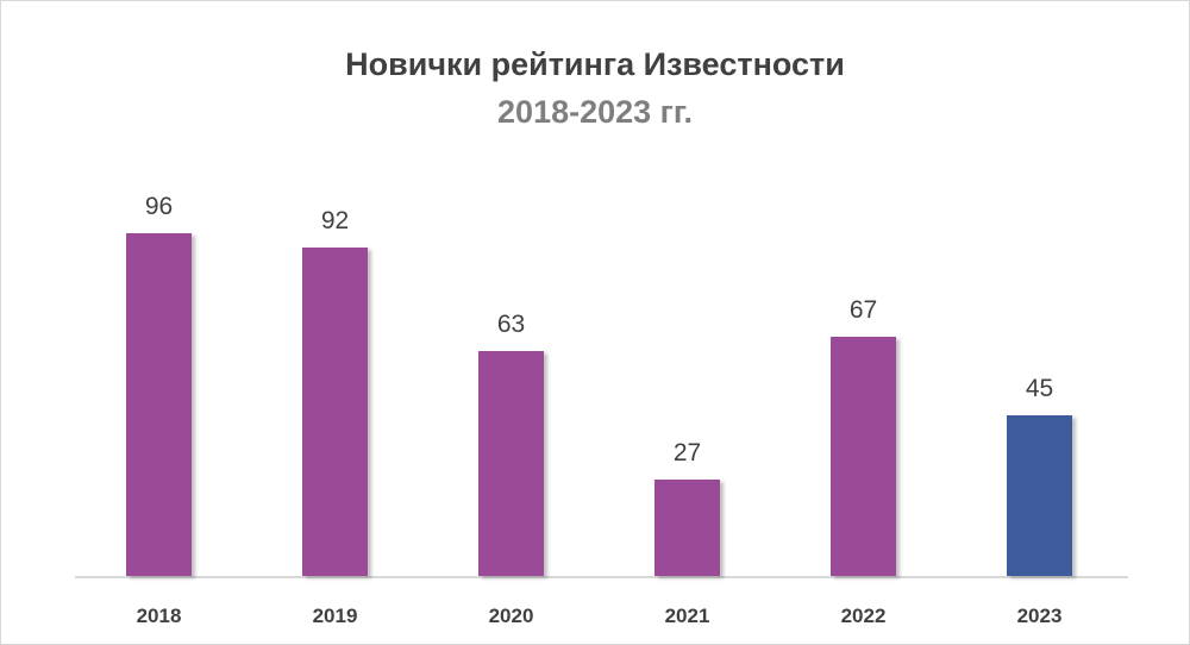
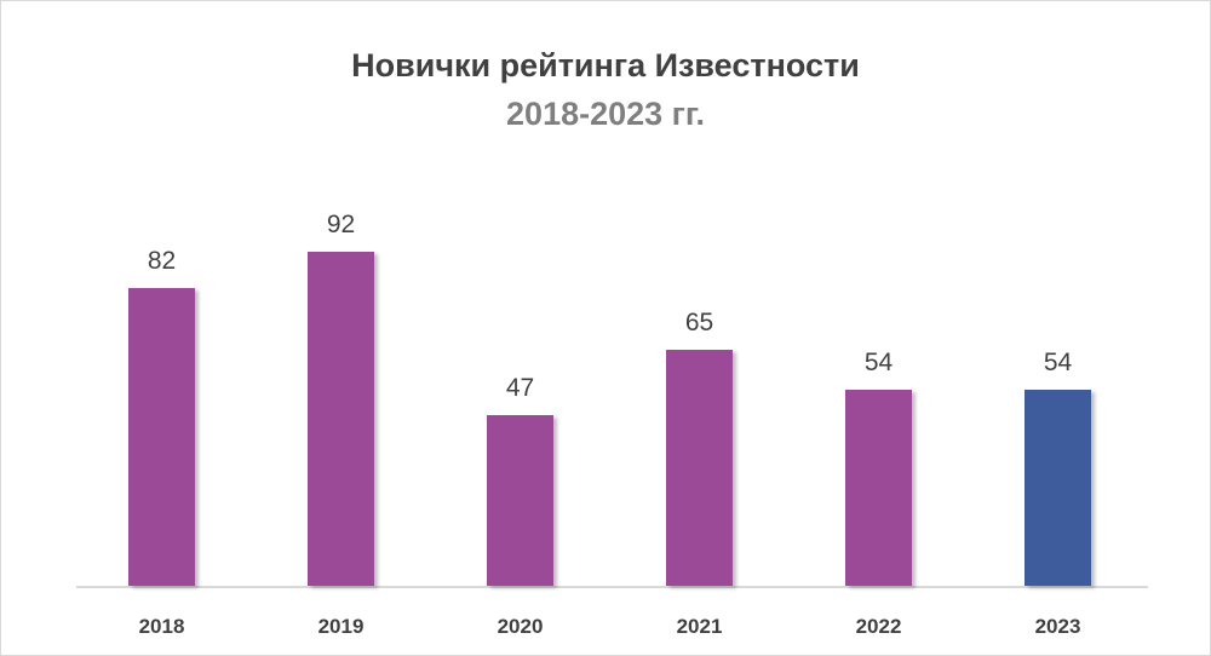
2018: 96 -> 82
2020: 63 -> 47
2021: 27 -> 65
2022: 67 -> 54
2023: 45 -> 54
